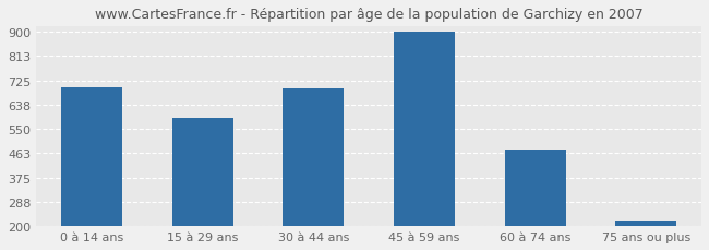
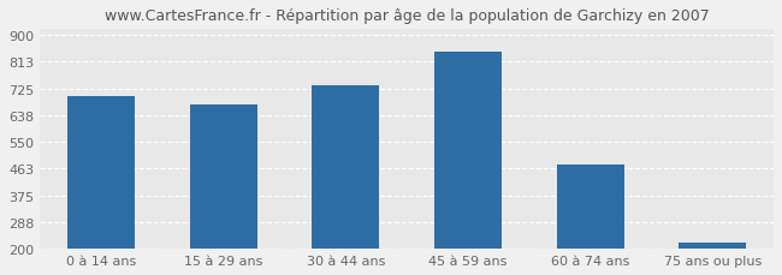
15 à 29 ans: 590 -> 675
30 à 44 ans: 695 -> 735
45 à 59 ans: 900 -> 845
